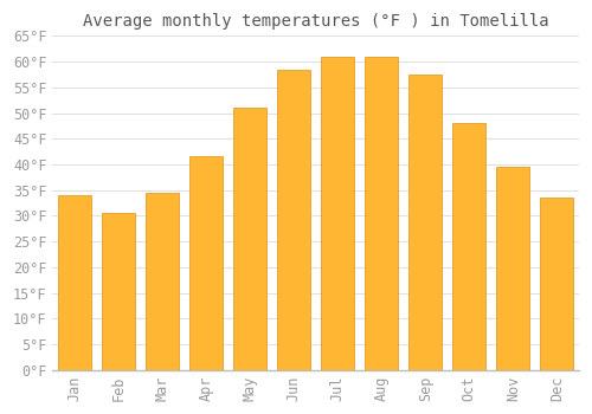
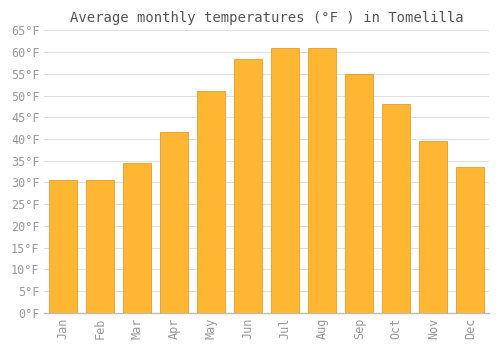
Jan: 34.0°F -> 30.5°F
Sep: 57.5°F -> 55.0°F
